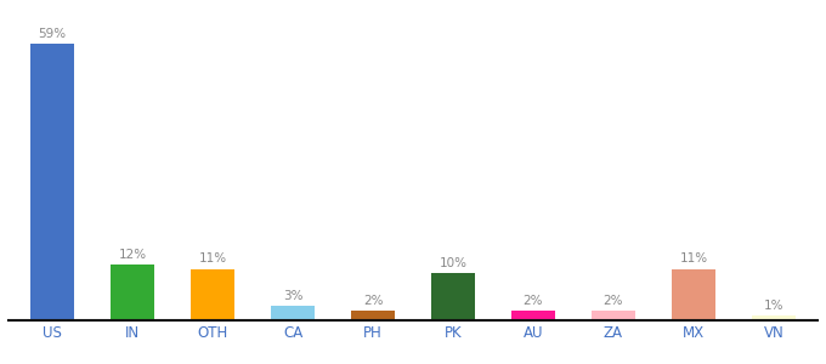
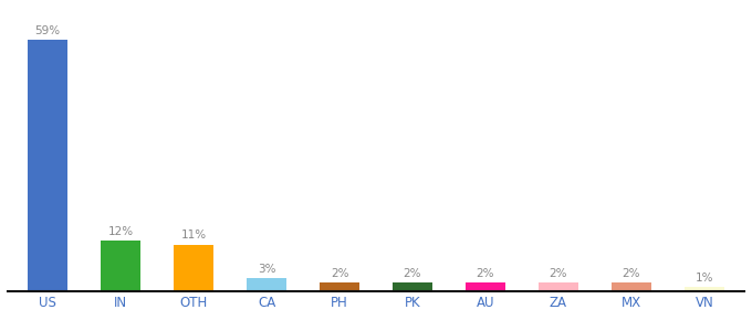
PK: 10% -> 2%
MX: 11% -> 2%
